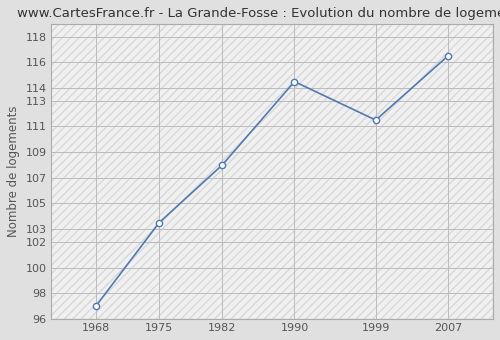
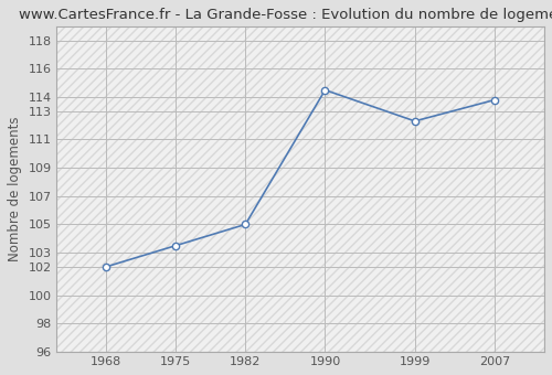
1968: 97.0 -> 102.0
1982: 108.0 -> 105.0
1999: 111.5 -> 112.3
2007: 116.5 -> 113.8
